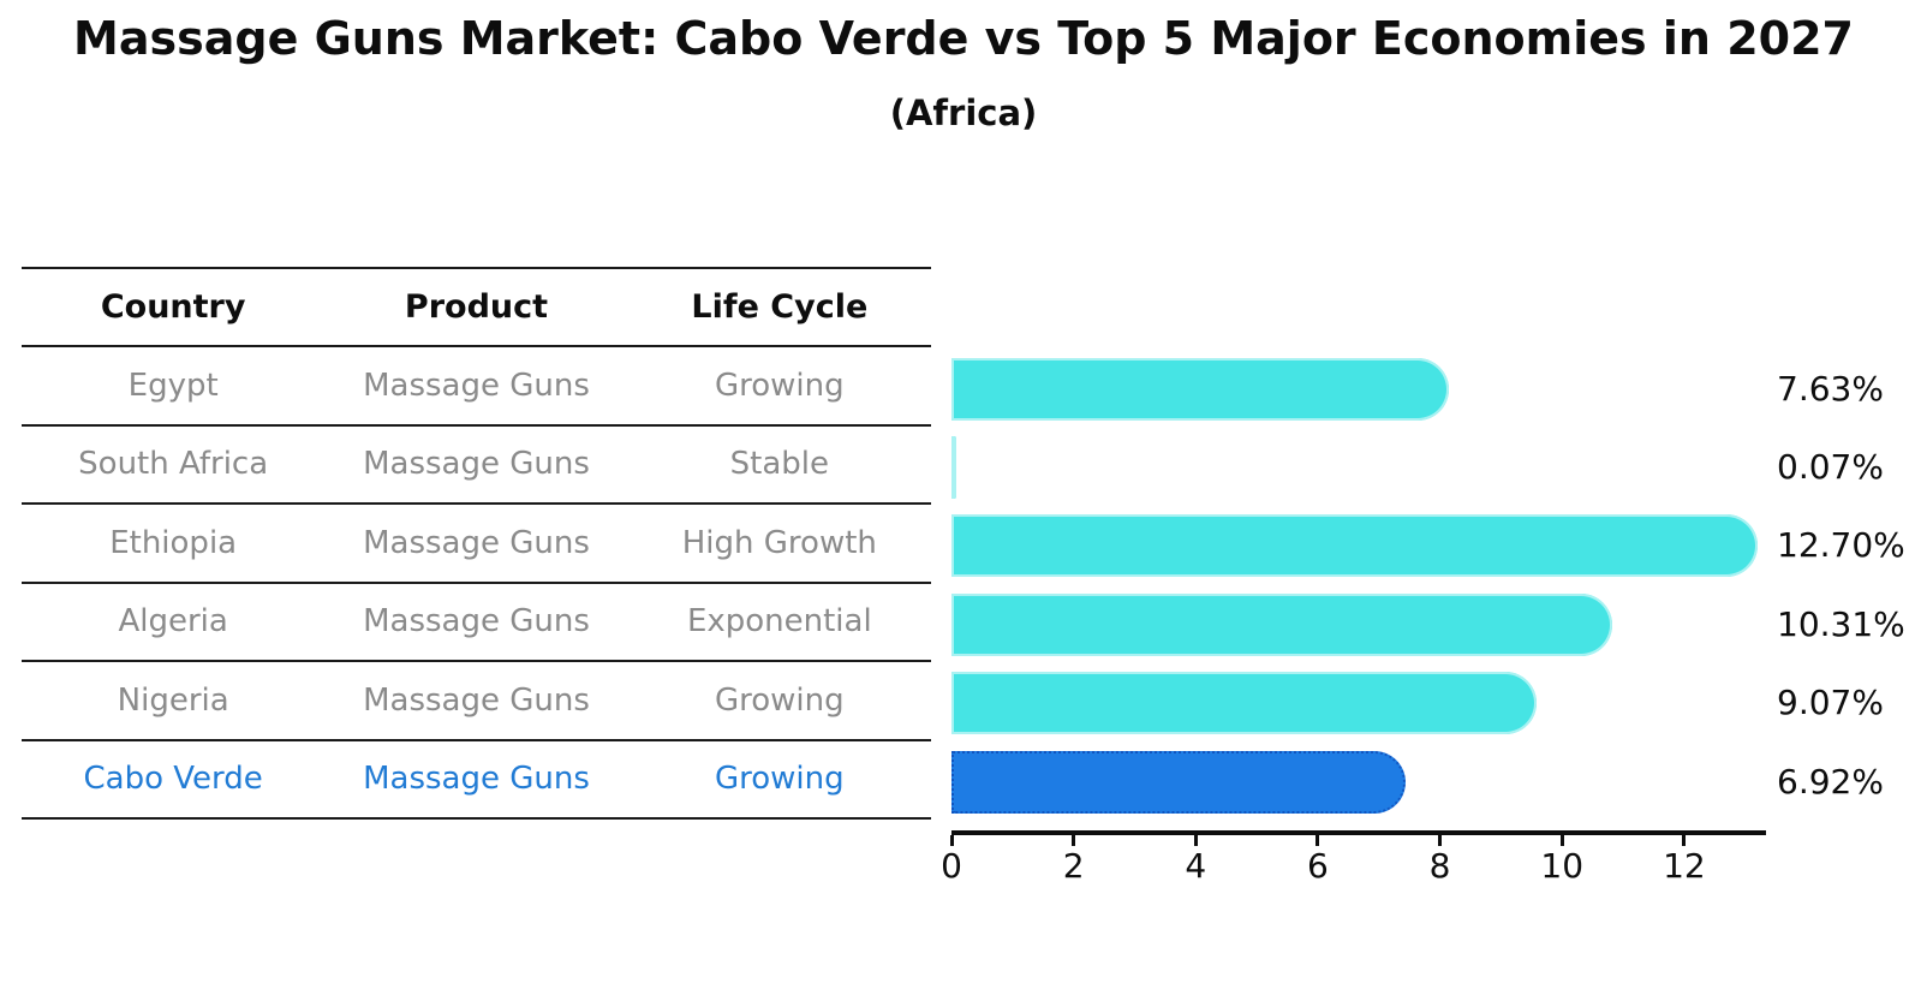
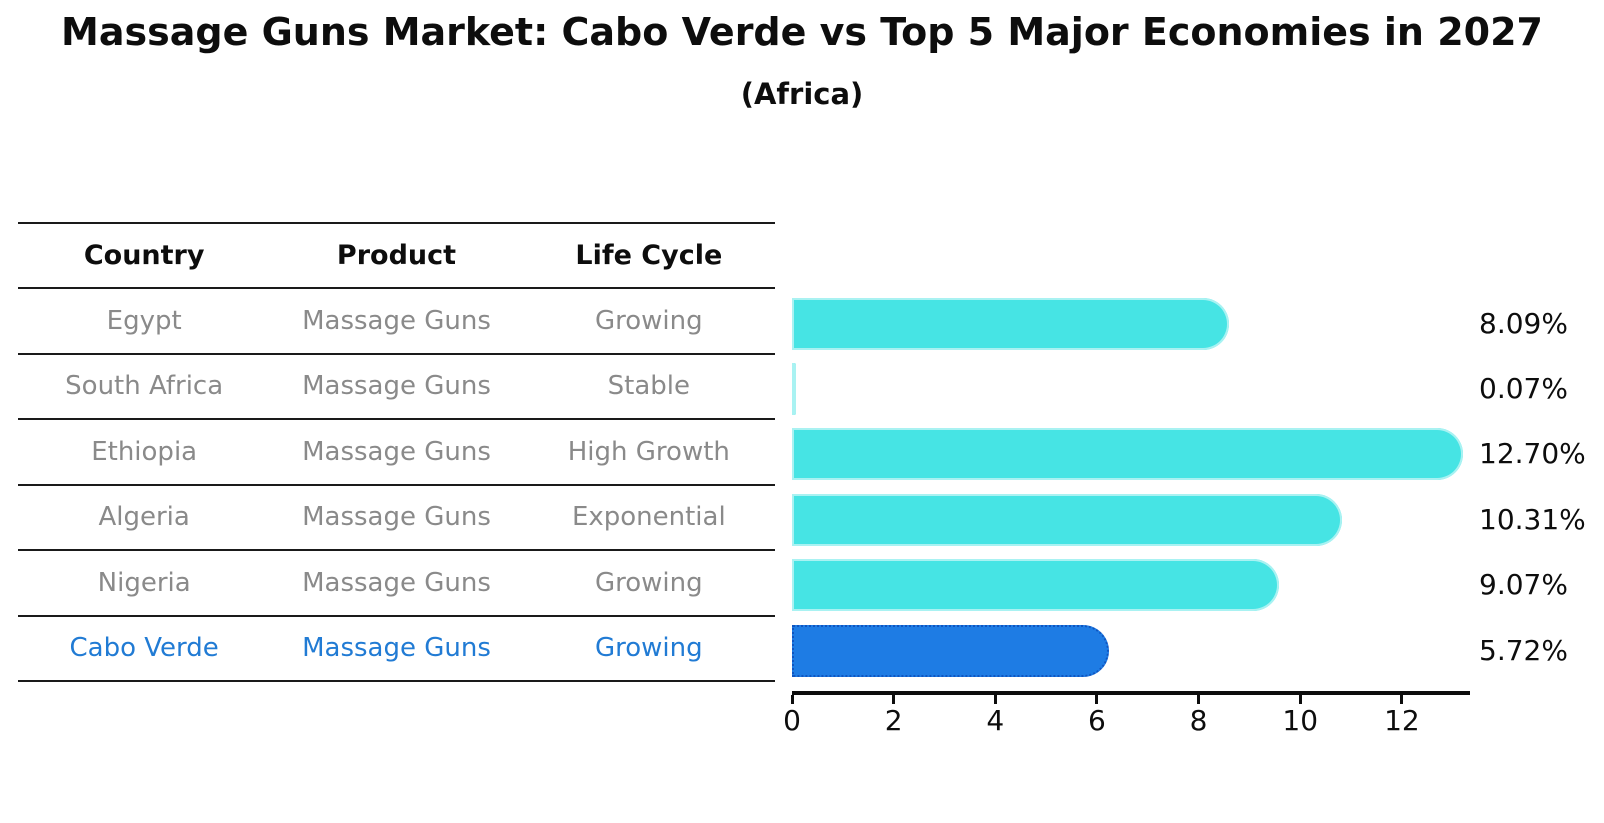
Egypt: 7.63% -> 8.09%
Cabo Verde: 6.92% -> 5.72%
